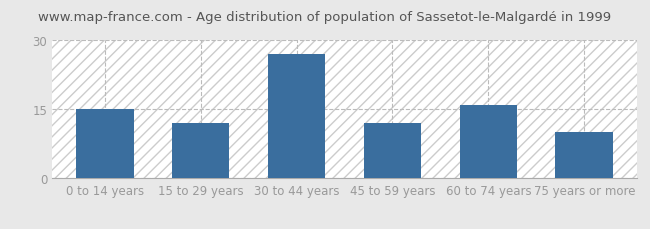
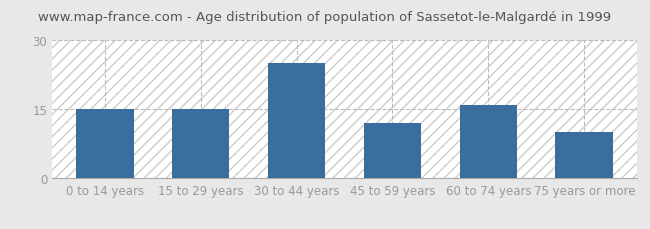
15 to 29 years: 12 -> 15
30 to 44 years: 27 -> 25
